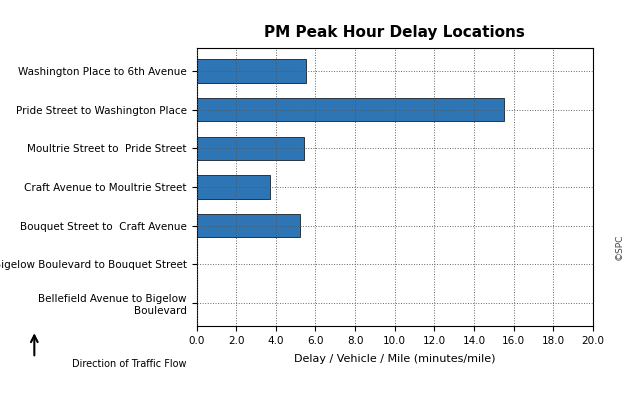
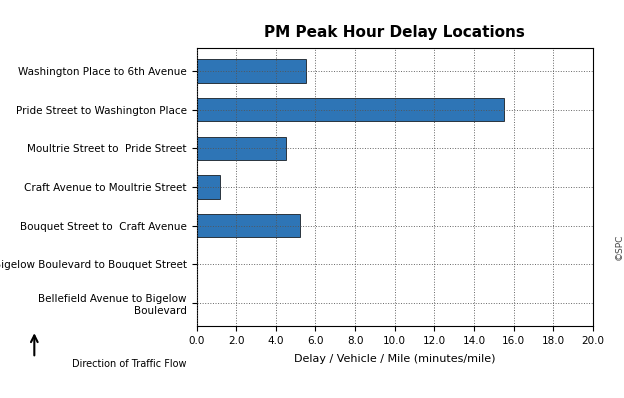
Moultrie Street to Pride Street: 5.4 -> 4.5
Craft Avenue to Moultrie Street: 3.7 -> 1.2
